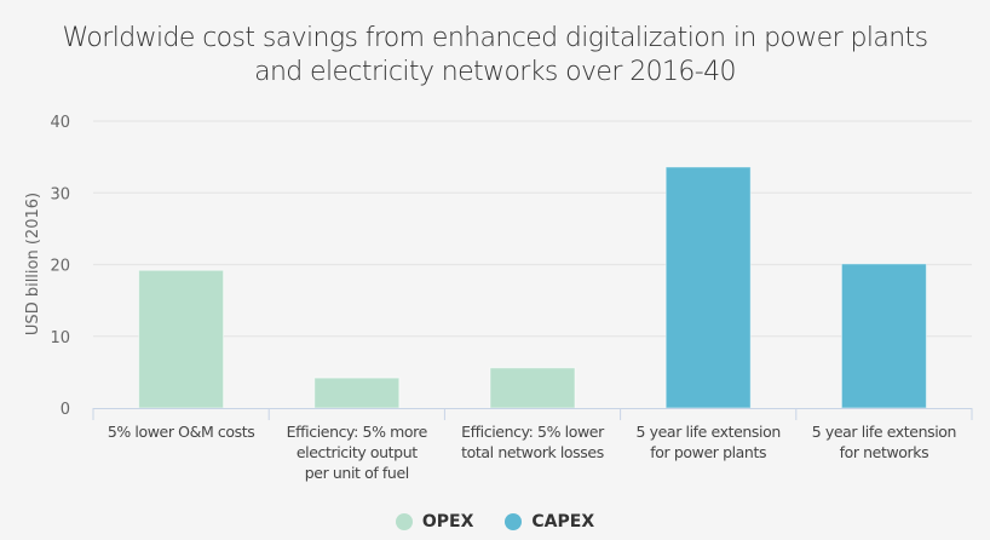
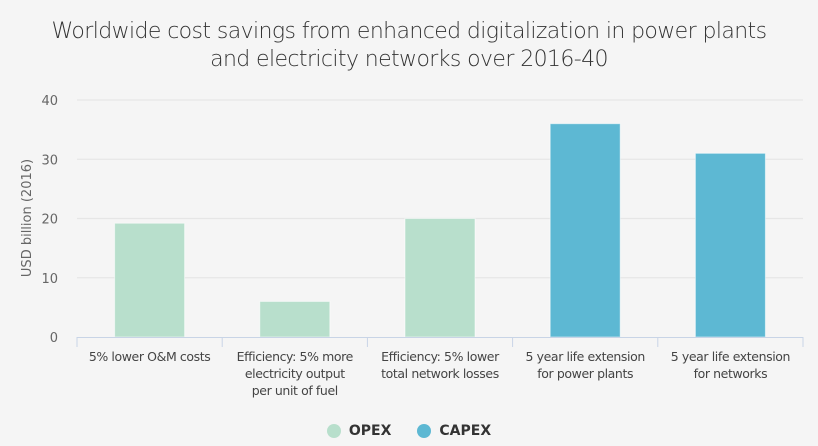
OPEX/Efficiency: 5% more electricity output per unit of fuel: 4 -> 6
OPEX/Efficiency: 5% lower total network losses: 6 -> 20
CAPEX/5 year life extension for power plants: 34 -> 36
CAPEX/5 year life extension for networks: 20 -> 31
